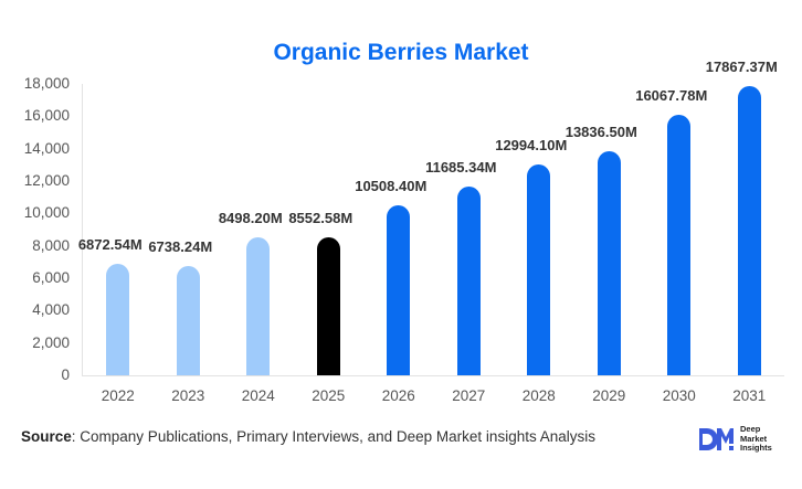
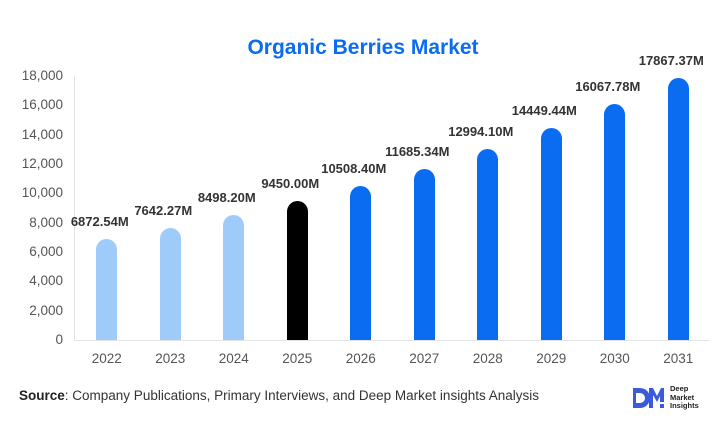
2023: 6738.24M -> 7642.27M
2025: 8552.58M -> 9450.00M
2029: 13836.50M -> 14449.44M
